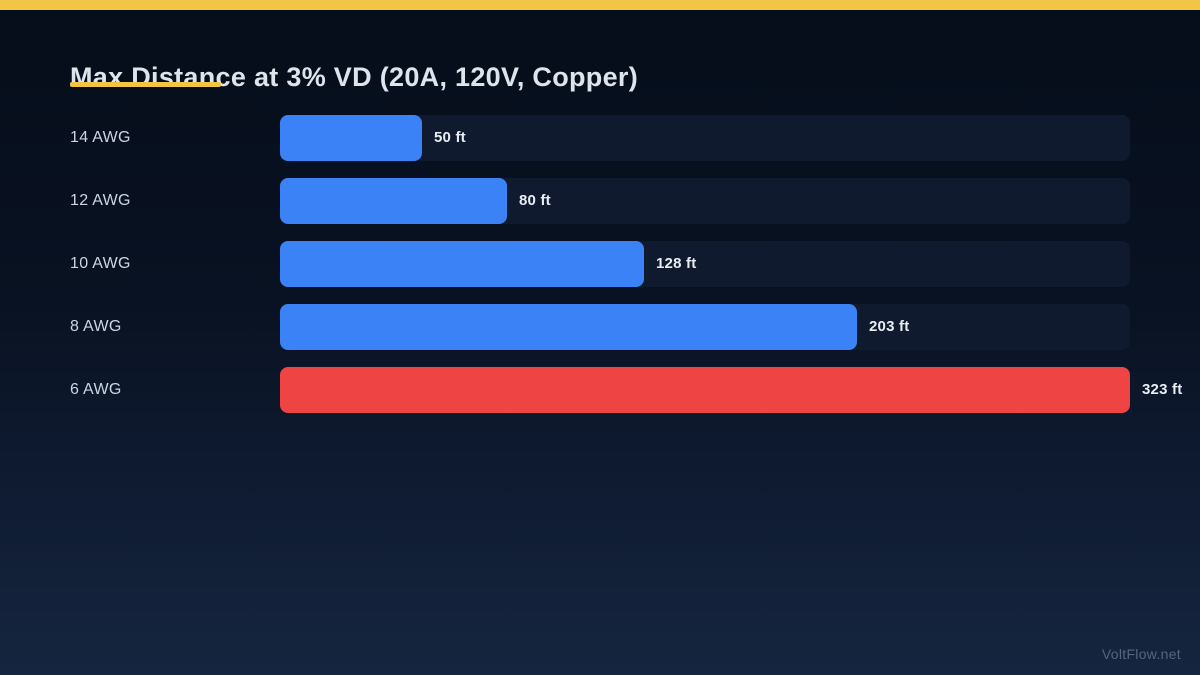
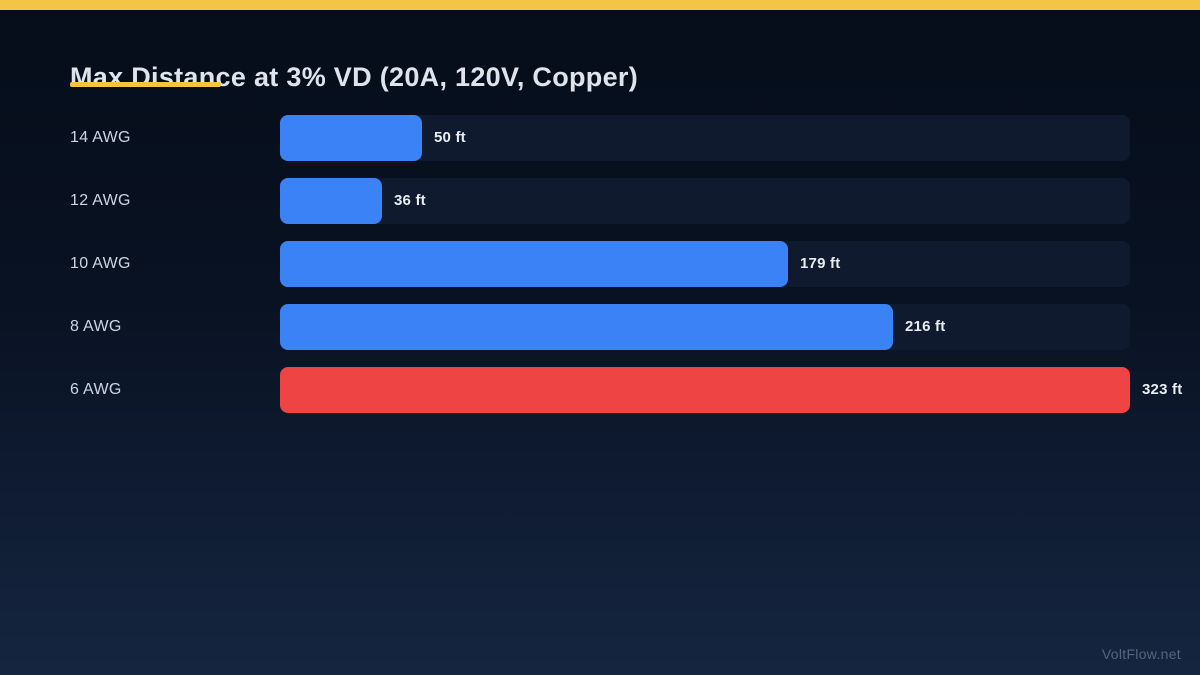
12 AWG: 80 -> 36
10 AWG: 128 -> 179
8 AWG: 203 -> 216
